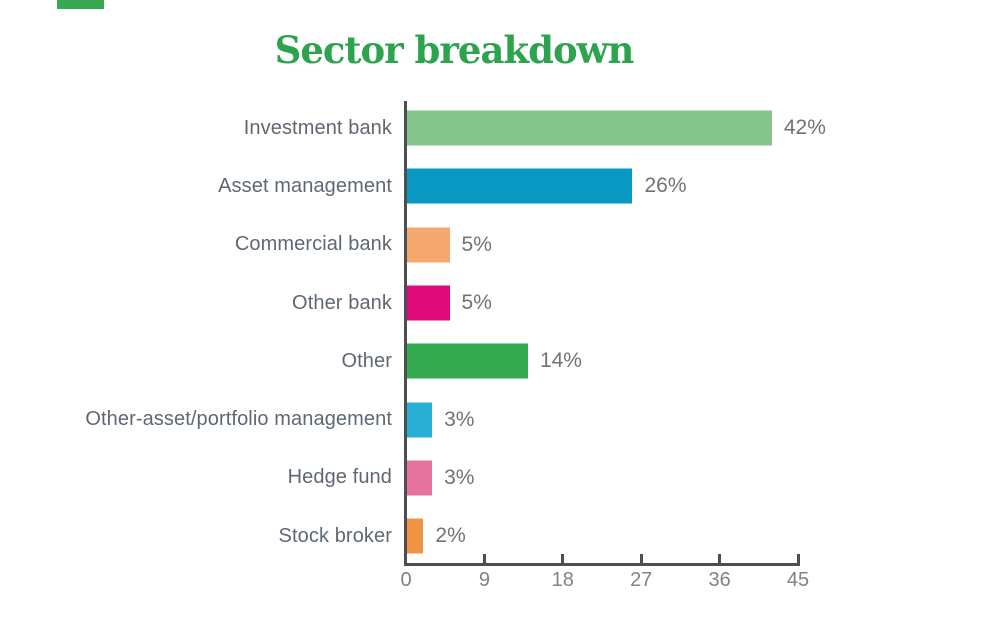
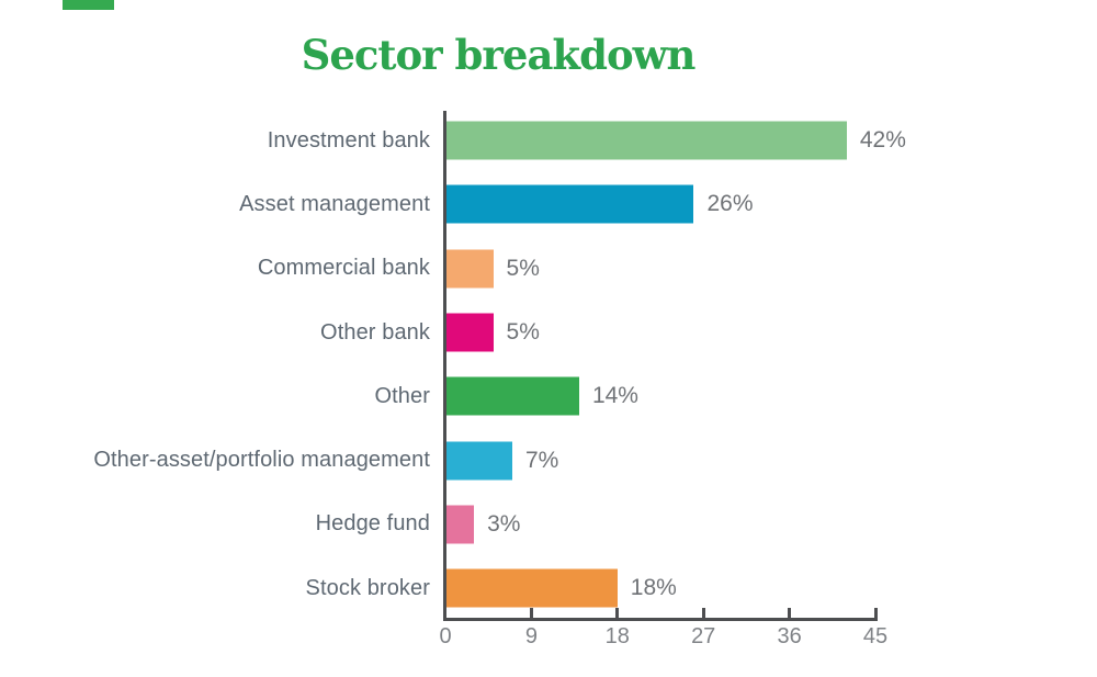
Other-asset/portfolio management: 3% -> 7%
Stock broker: 2% -> 18%
